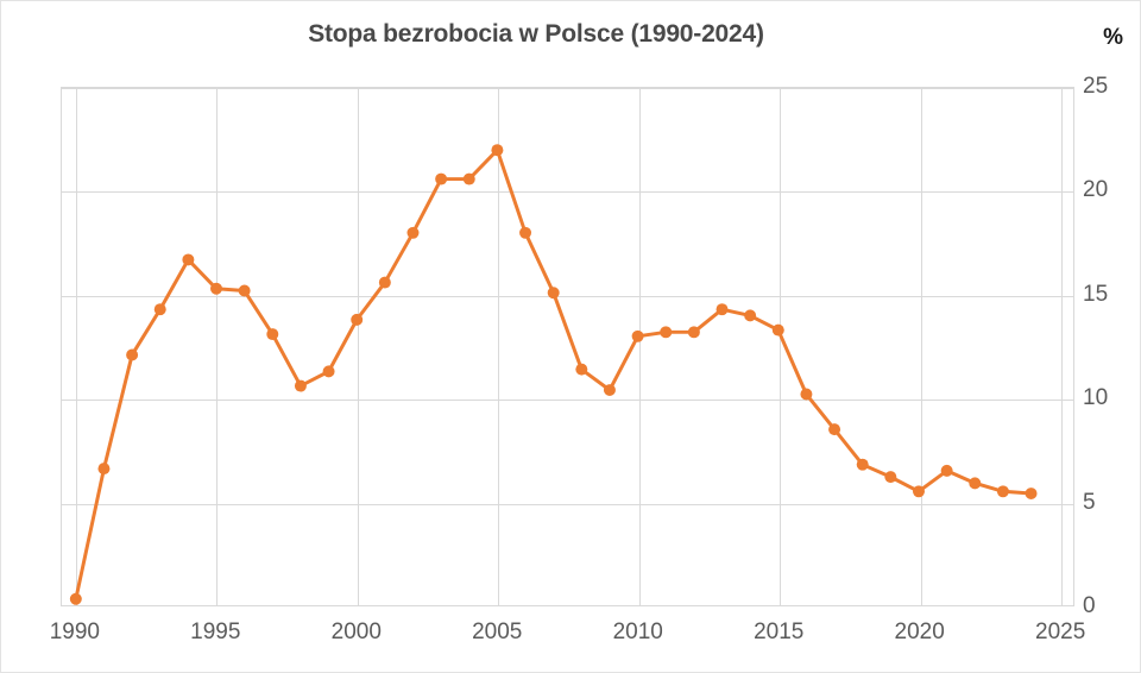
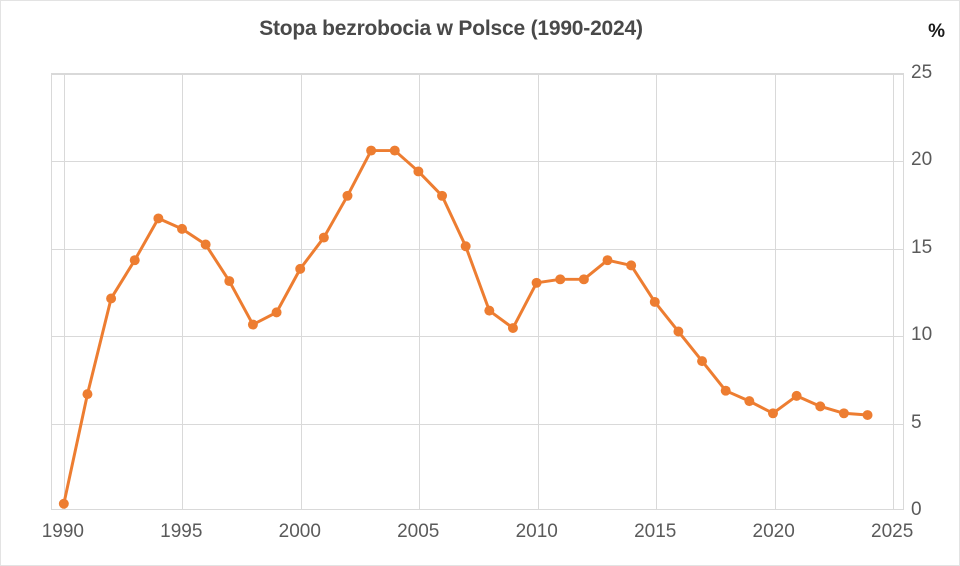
1995: 15.3 -> 16.1
2005: 22.0 -> 19.4
2015: 13.3 -> 11.9
